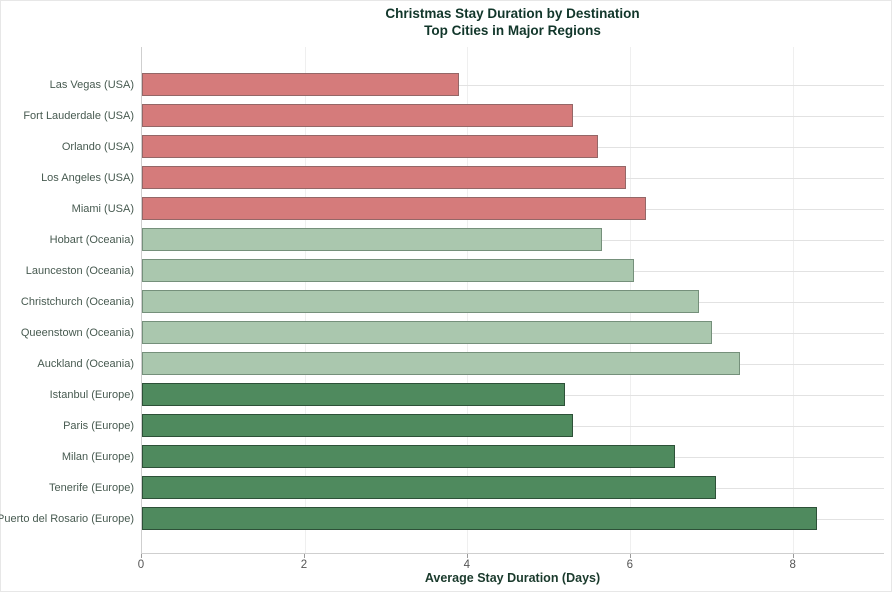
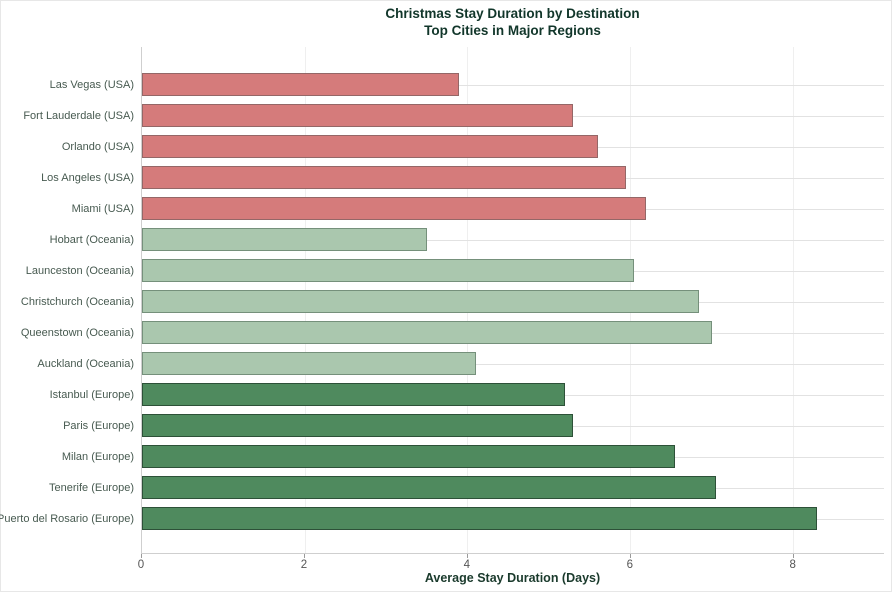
Hobart (Oceania): 5.7 -> 3.5
Auckland (Oceania): 7.3 -> 4.1
